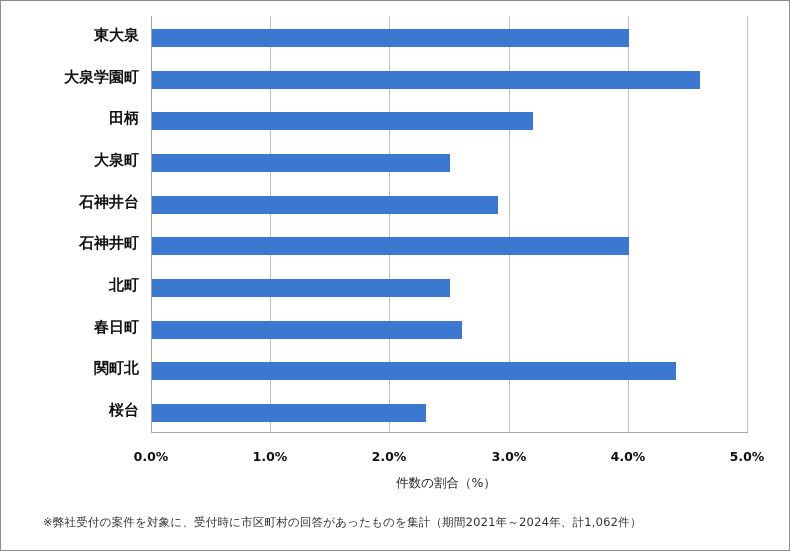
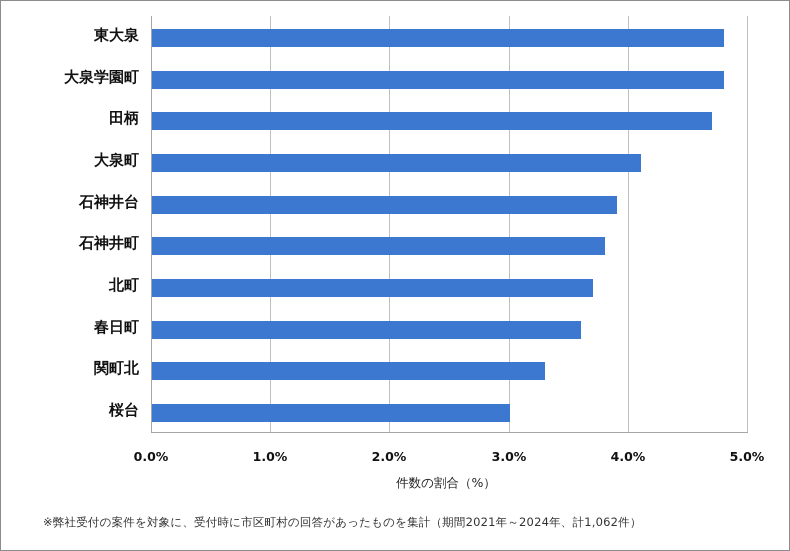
東大泉: 4.0% -> 4.8%
大泉学園町: 4.6% -> 4.8%
田柄: 3.2% -> 4.7%
大泉町: 2.5% -> 4.1%
石神井台: 2.9% -> 3.9%
石神井町: 4.0% -> 3.8%
北町: 2.5% -> 3.7%
春日町: 2.6% -> 3.6%
関町北: 4.4% -> 3.3%
桜台: 2.3% -> 3.0%
